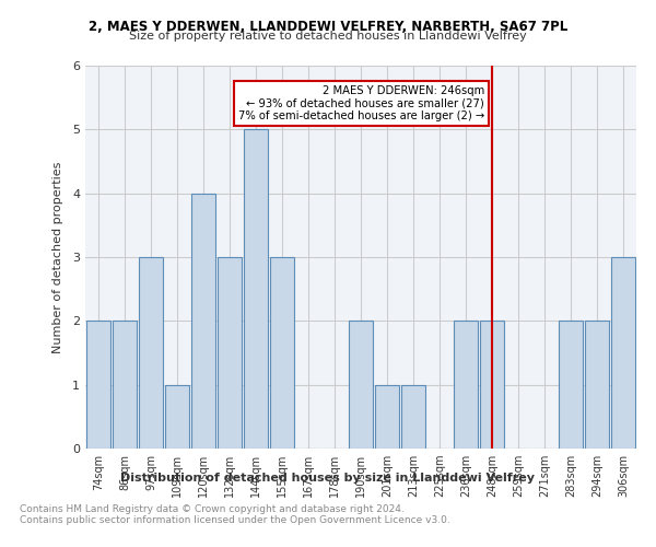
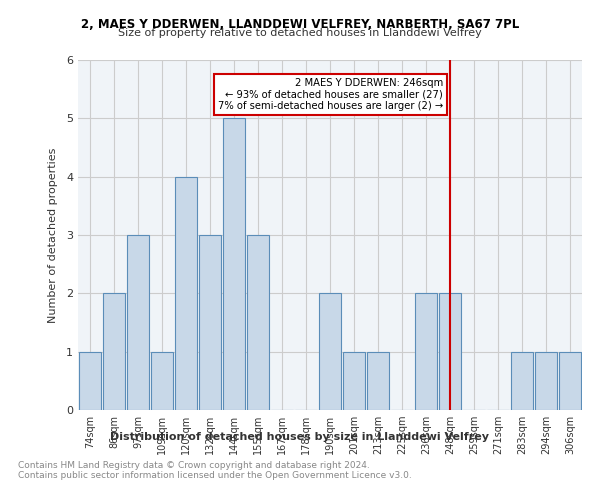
74sqm: 2 -> 1
283sqm: 2 -> 1
294sqm: 2 -> 1
306sqm: 3 -> 1
